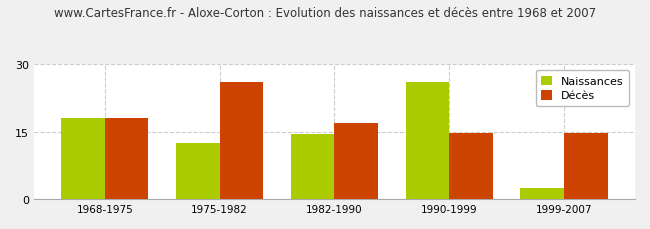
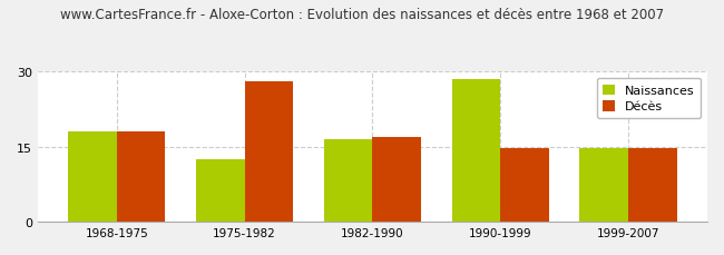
Décès/1975-1982: 26.0 -> 28.0
Naissances/1982-1990: 14.5 -> 16.5
Naissances/1990-1999: 26.0 -> 28.5
Naissances/1999-2007: 2.5 -> 14.7
